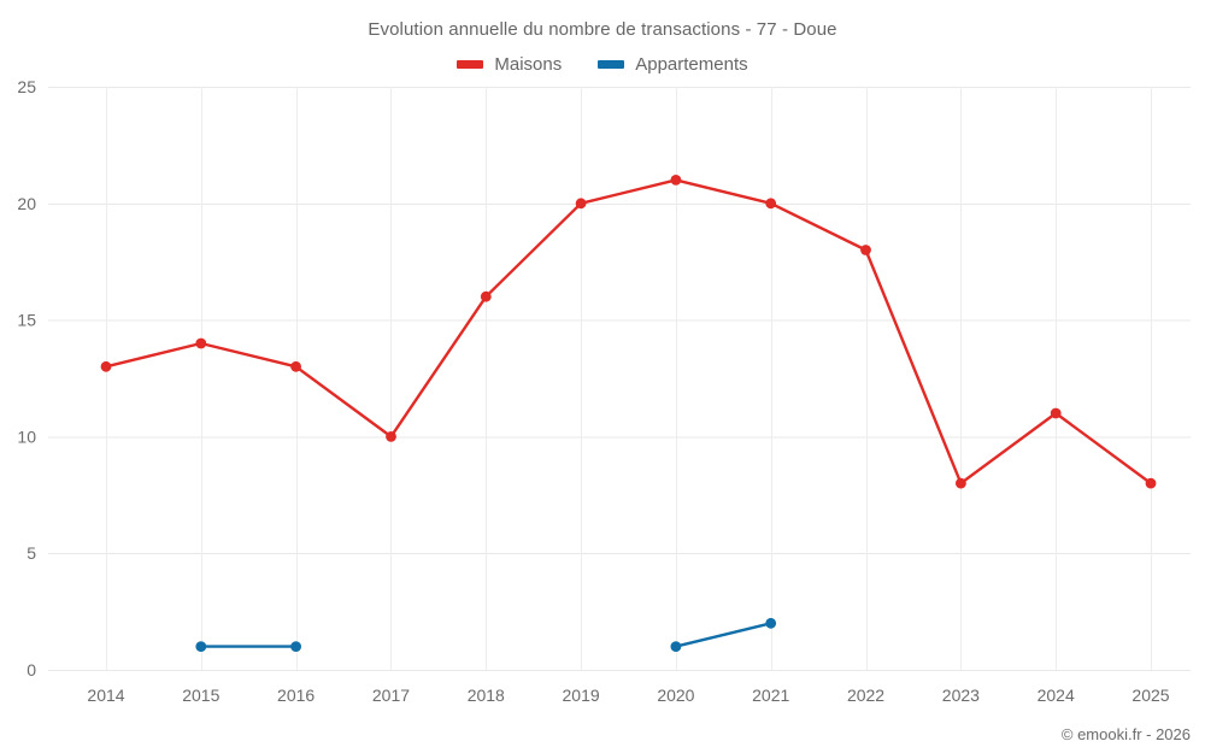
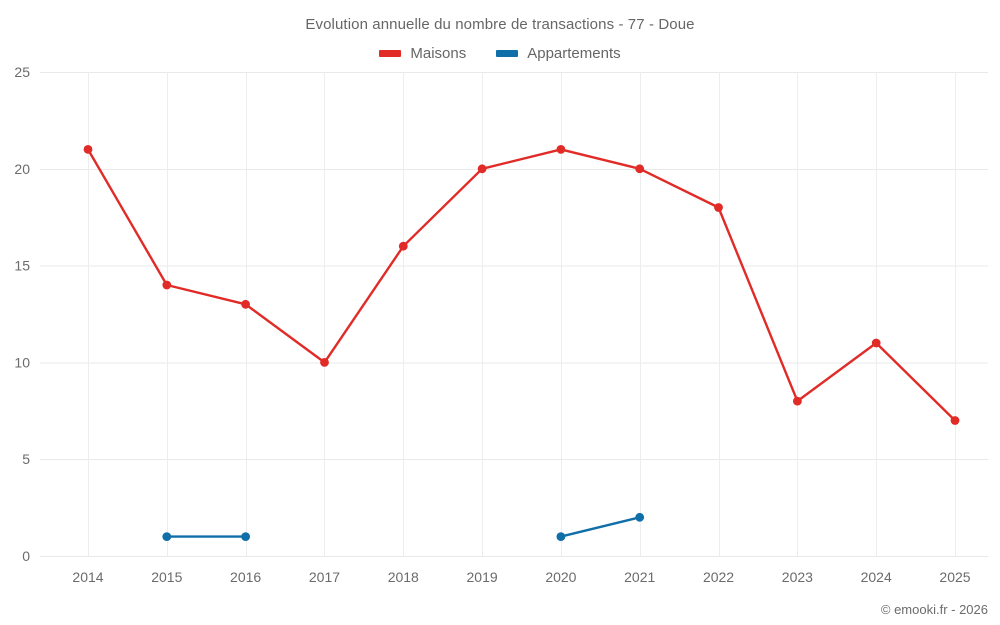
Maisons/2014: 13 -> 21
Maisons/2025: 8 -> 7
